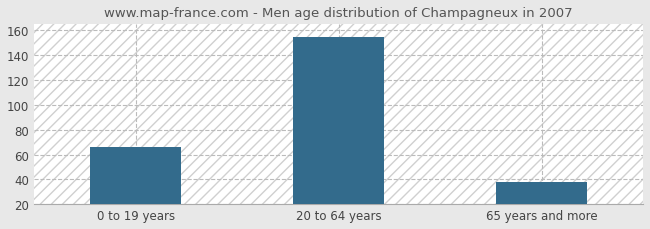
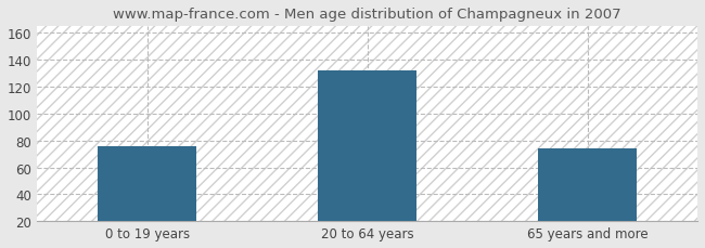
0 to 19 years: 66 -> 76
20 to 64 years: 155 -> 132
65 years and more: 38 -> 74
